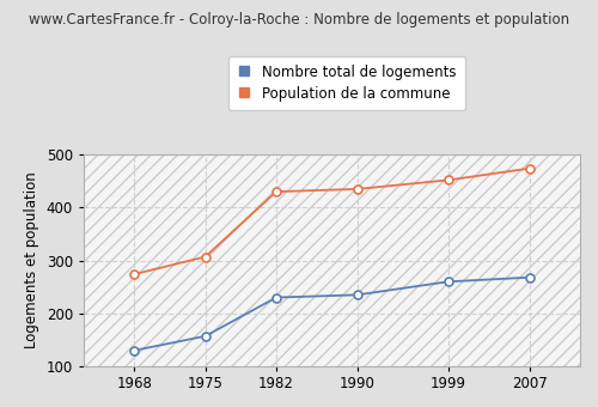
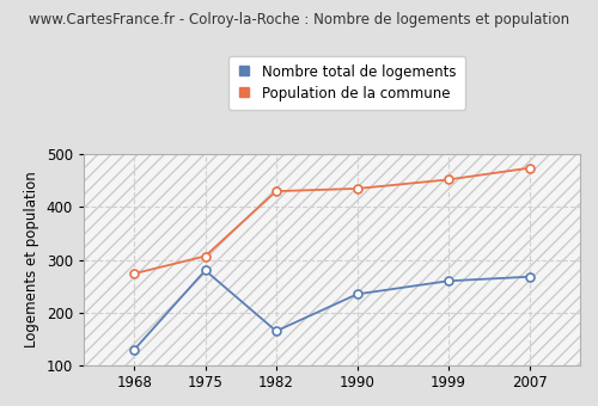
Nombre total de logements/1975: 157 -> 280
Nombre total de logements/1982: 230 -> 165
